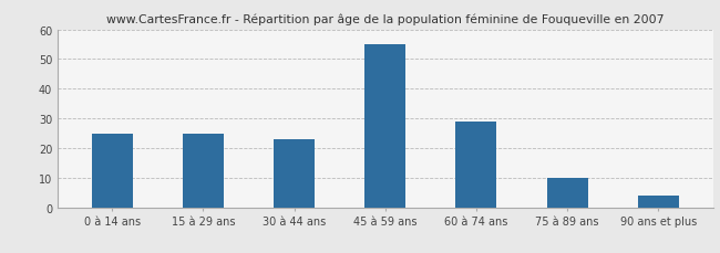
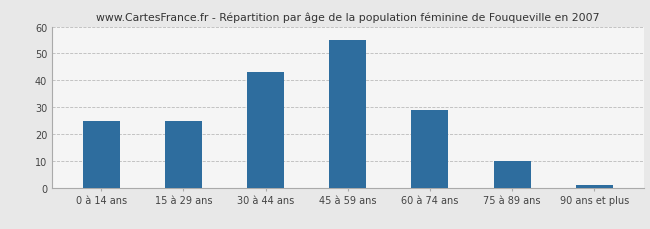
30 à 44 ans: 23 -> 43
90 ans et plus: 4 -> 1
